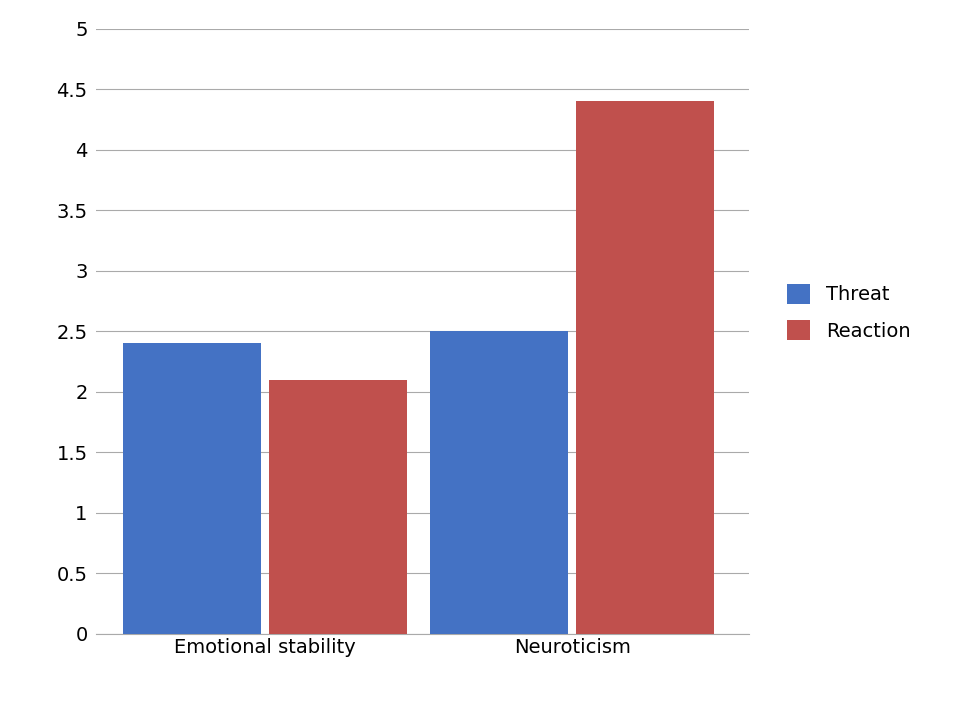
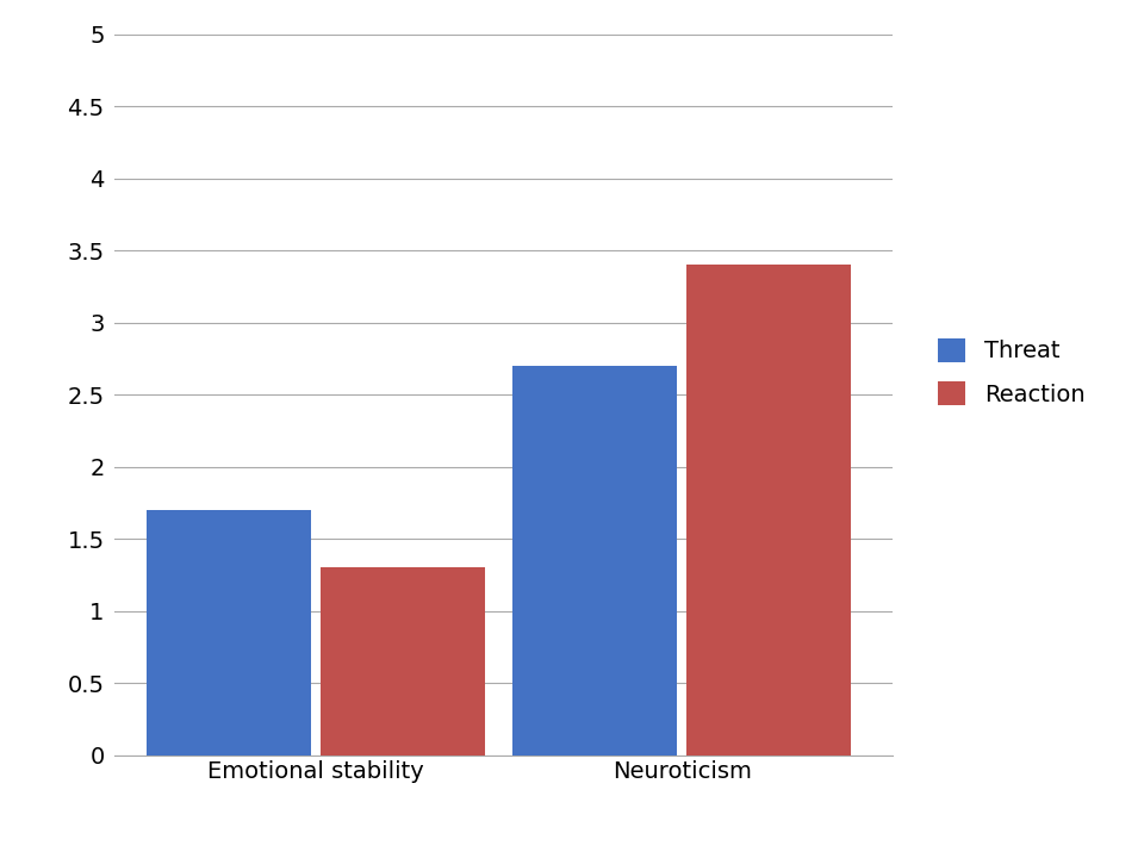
Threat/Emotional stability: 2.4 -> 1.7
Reaction/Emotional stability: 2.1 -> 1.3
Threat/Neuroticism: 2.5 -> 2.7
Reaction/Neuroticism: 4.4 -> 3.4
